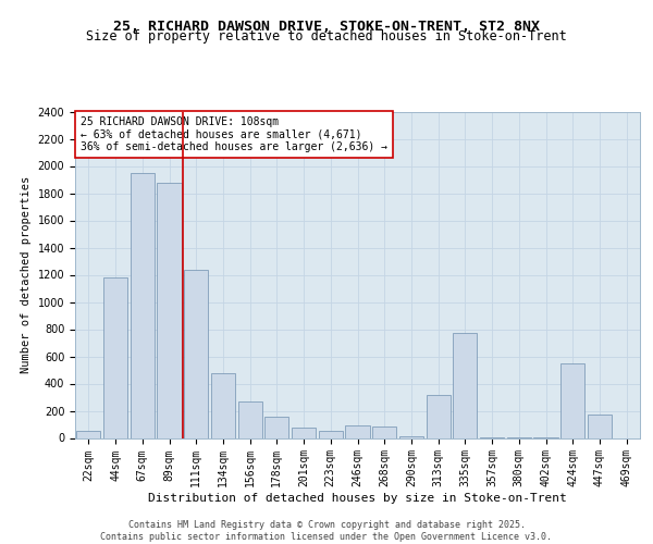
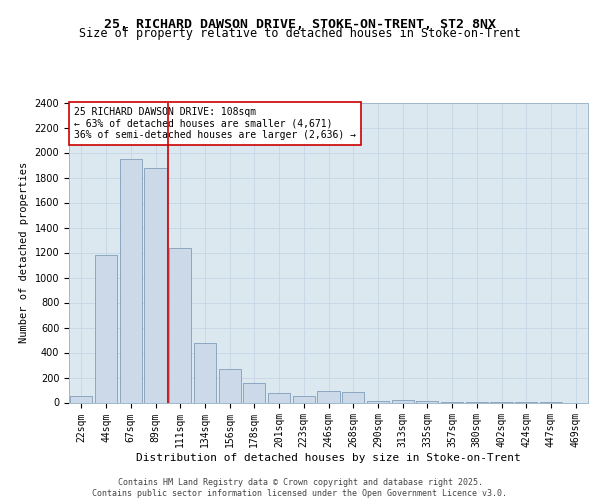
313sqm: 320 -> 20
335sqm: 770 -> 10
424sqm: 550 -> 0
447sqm: 170 -> 0
